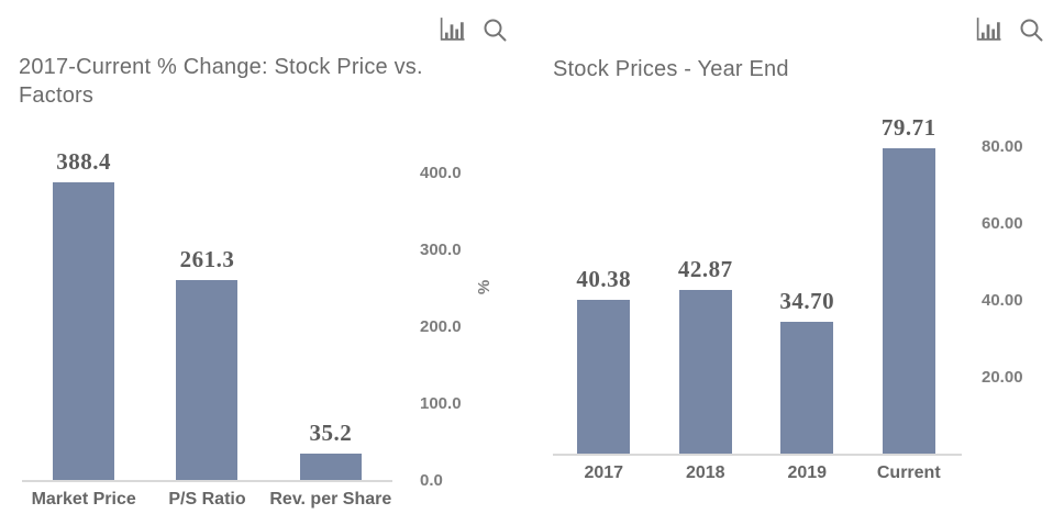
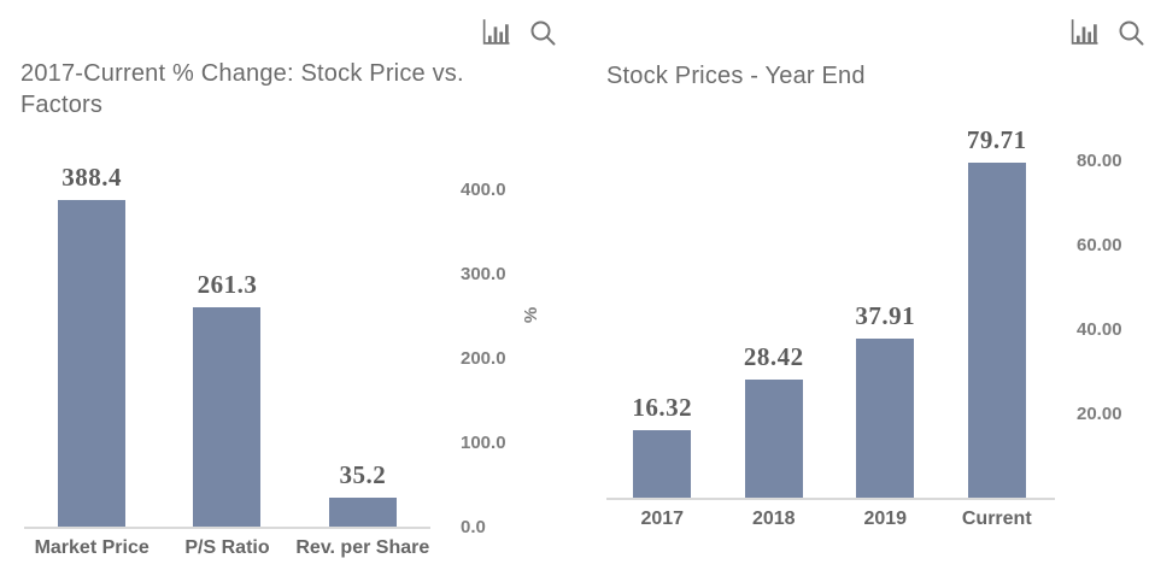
Stock Prices - Year End/2017: 40.38 -> 16.32
Stock Prices - Year End/2018: 42.87 -> 28.42
Stock Prices - Year End/2019: 34.70 -> 37.91
